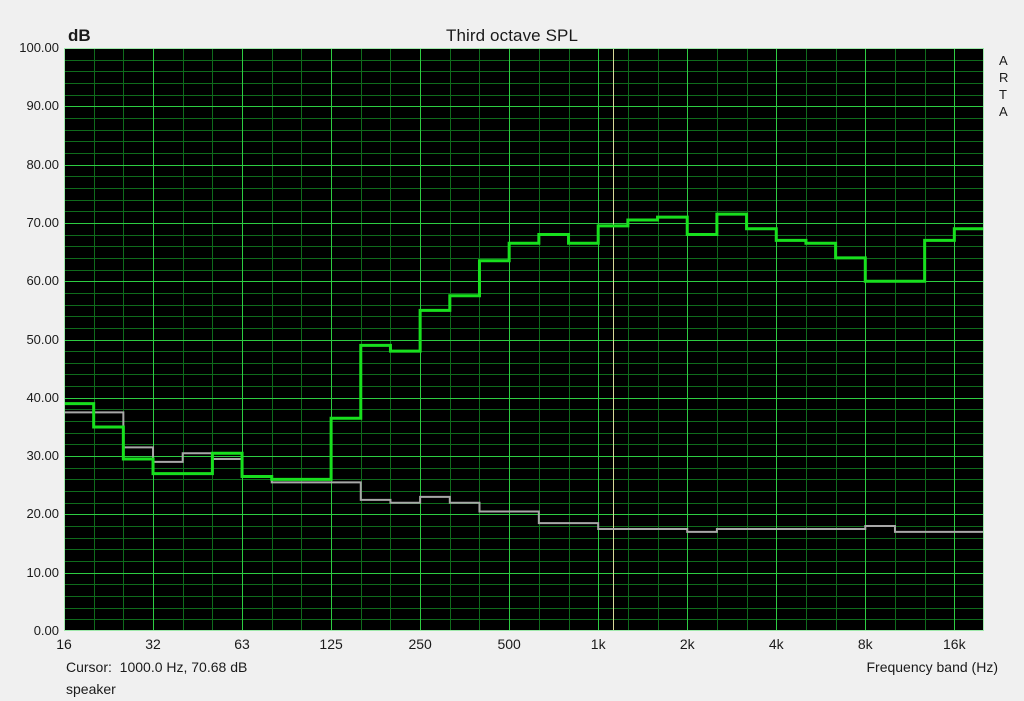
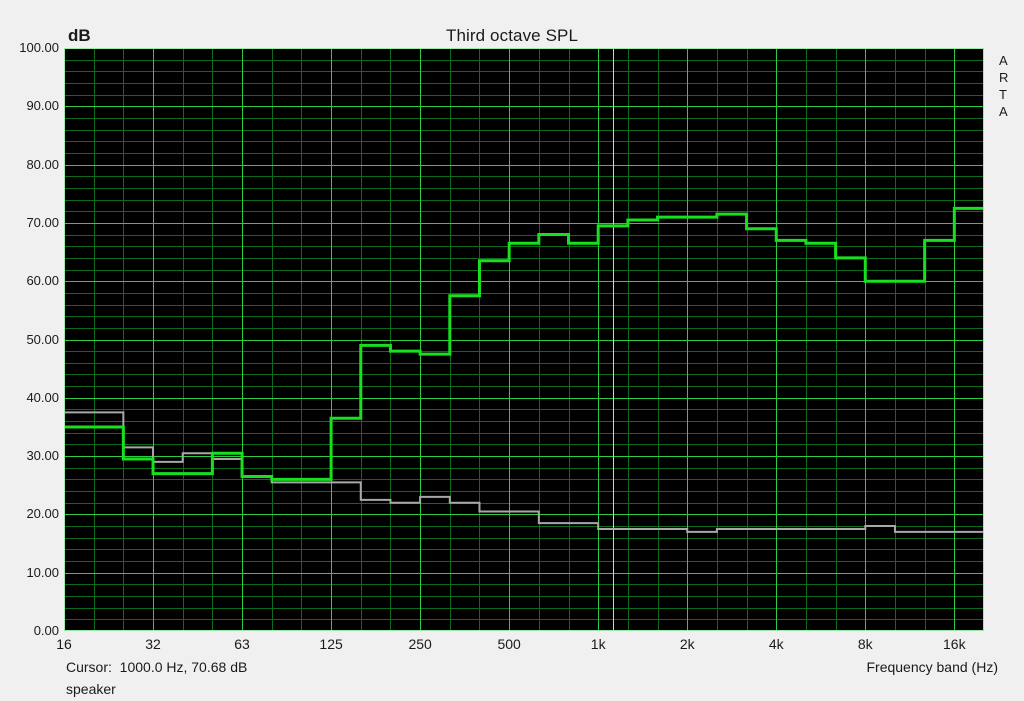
speaker/16: 39 -> 35
speaker/250: 55 -> 48
speaker/2k: 68 -> 71
speaker/16k: 69 -> 72
